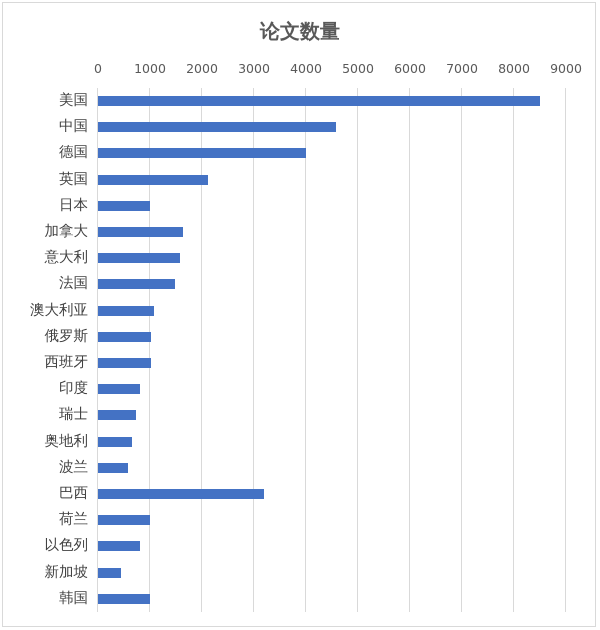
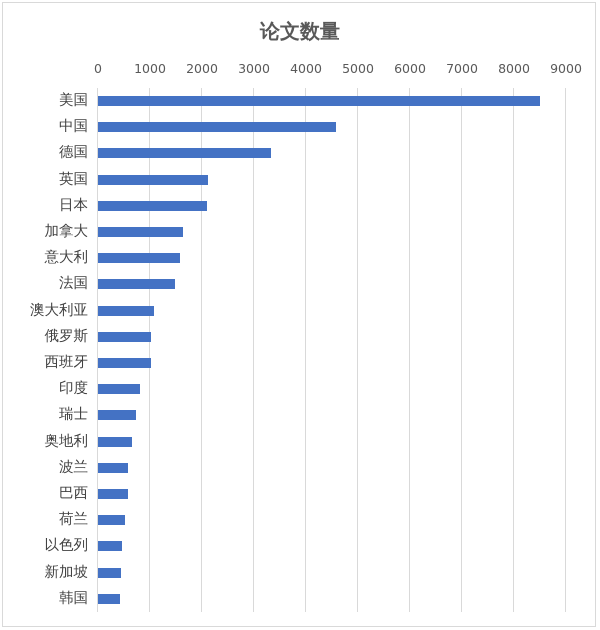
德国: 4000 -> 3300
日本: 1000 -> 2100
巴西: 3200 -> 600
荷兰: 1000 -> 500
以色列: 800 -> 500
韩国: 1000 -> 400
